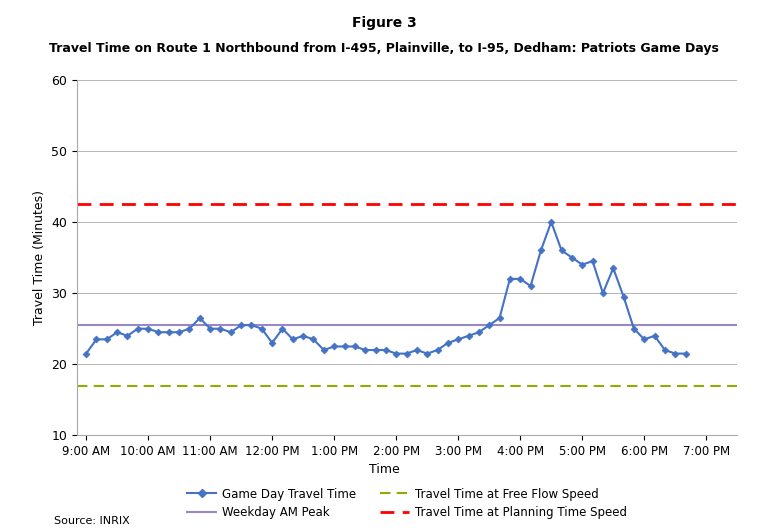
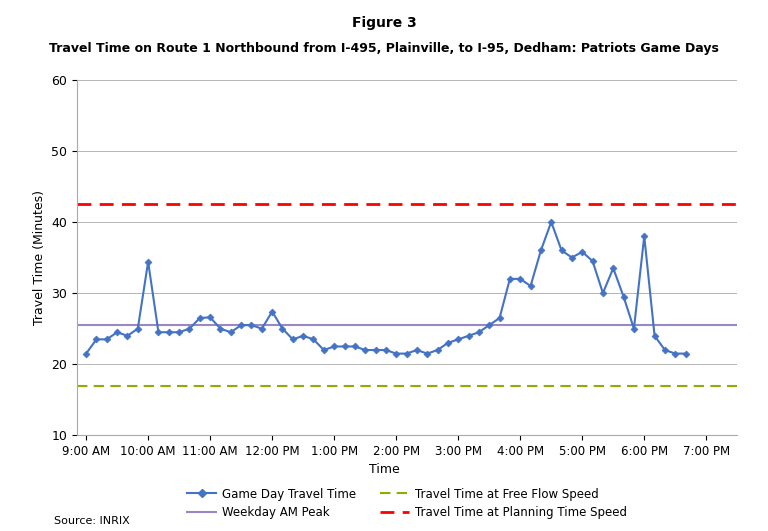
10:00 AM: 25.0 -> 34.4
11:00 AM: 25.0 -> 26.6
12:00 PM: 23.0 -> 27.4
5:00 PM: 34.0 -> 35.8
6:00 PM: 23.5 -> 38.0
